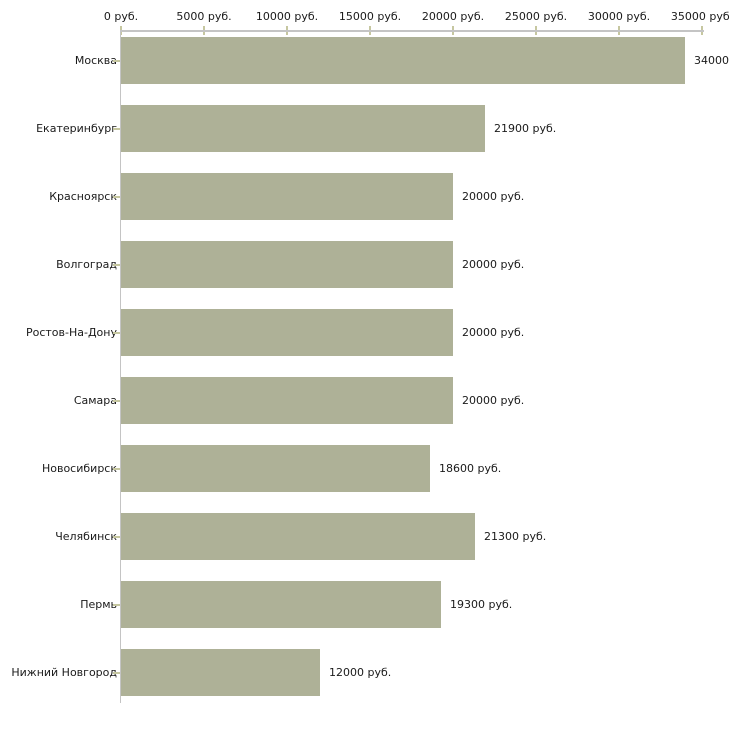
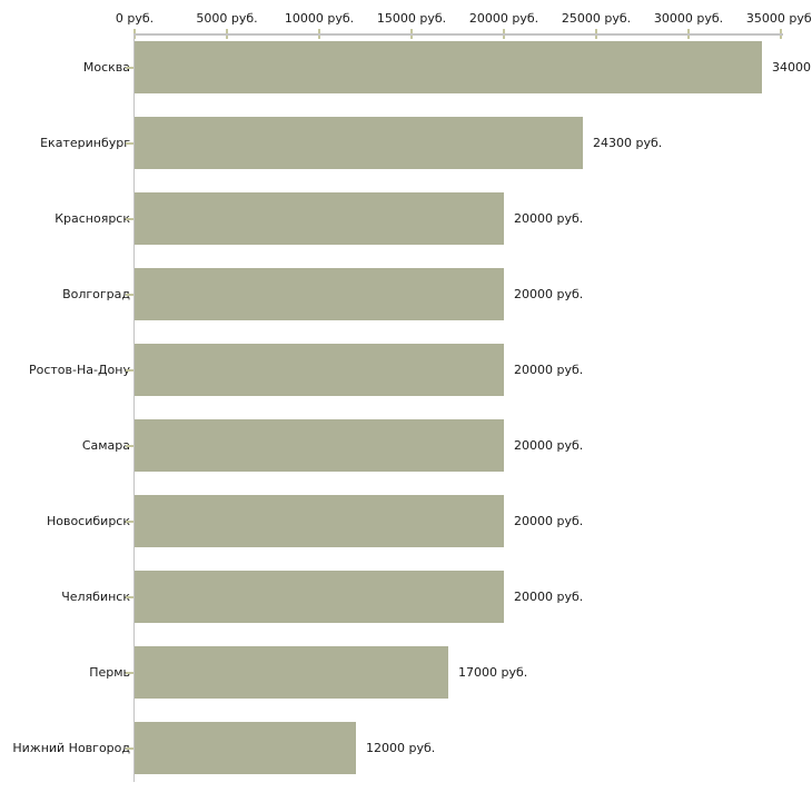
Екатеринбург: 21900 -> 24300
Новосибирск: 18600 -> 20000
Челябинск: 21300 -> 20000
Пермь: 19300 -> 17000
